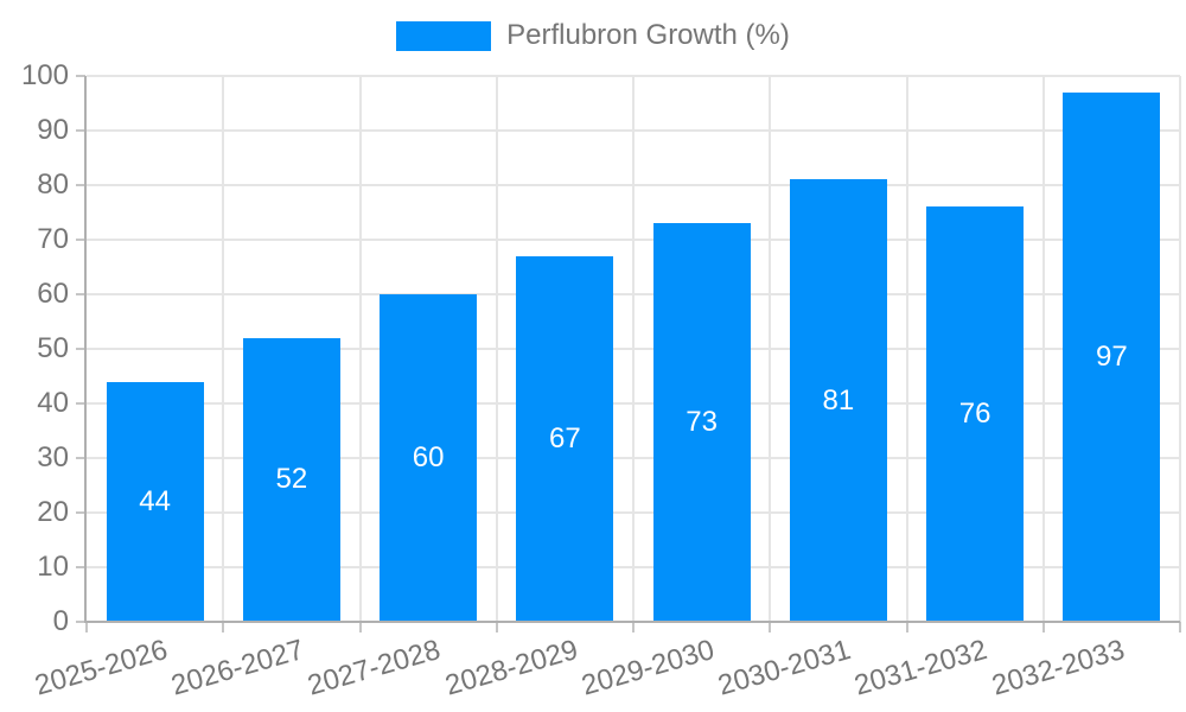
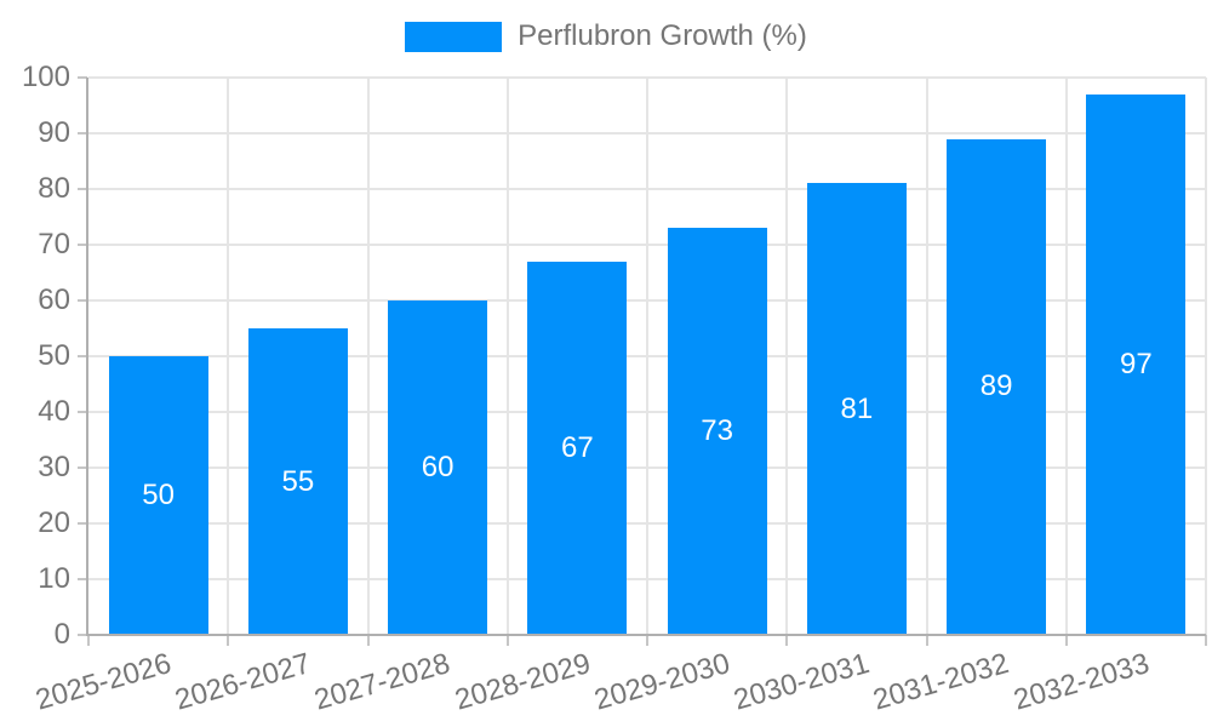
2025-2026: 44 -> 50
2026-2027: 52 -> 55
2031-2032: 76 -> 89
